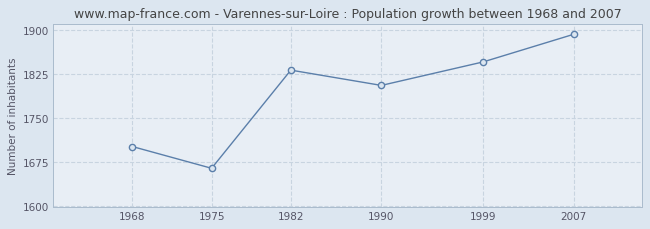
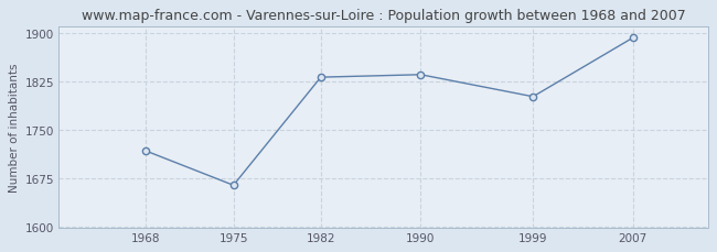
1968: 1702 -> 1718
1990: 1806 -> 1836
1999: 1846 -> 1802
